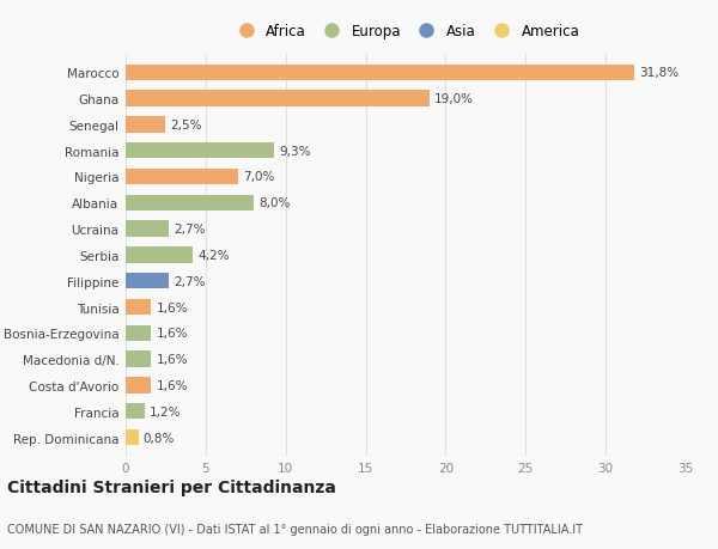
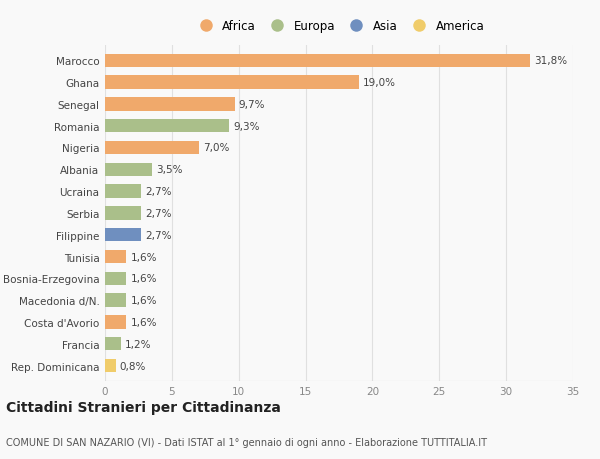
Senegal: 2,5% -> 9,7%
Albania: 8,0% -> 3,5%
Serbia: 4,2% -> 2,7%
